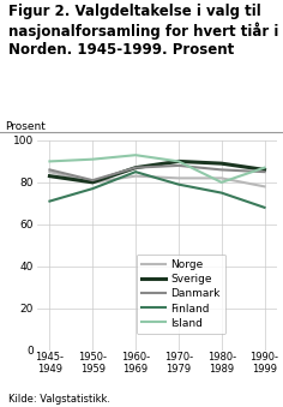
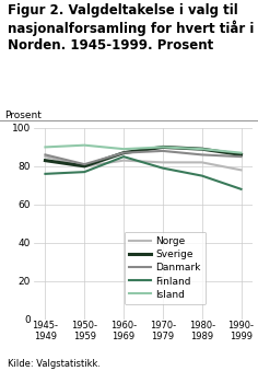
Finland/1945- 1949: 71 -> 76
Island/1960- 1969: 93 -> 89
Island/1980- 1989: 80 -> 89
